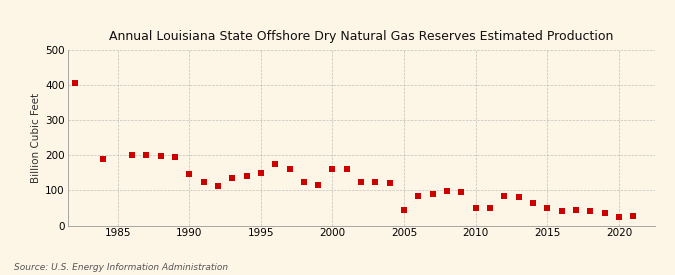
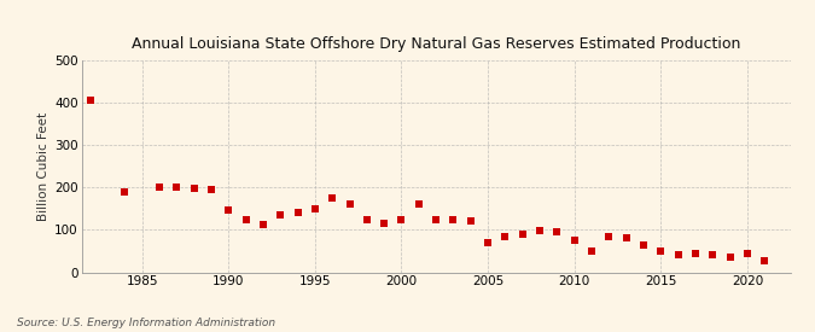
2000: 160 -> 125
2005: 45 -> 70
2010: 50 -> 75
2020: 25 -> 45
